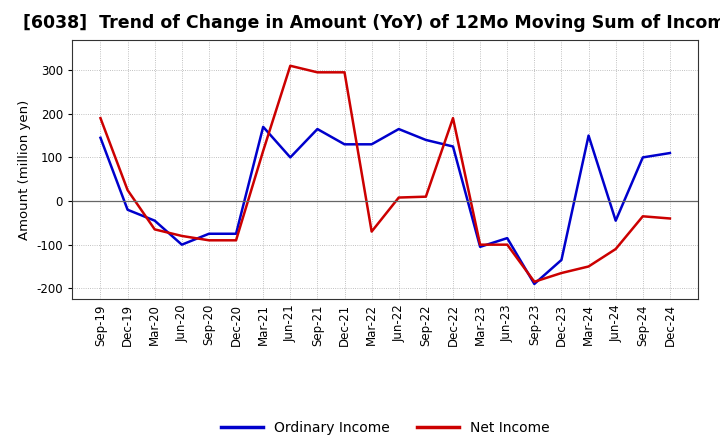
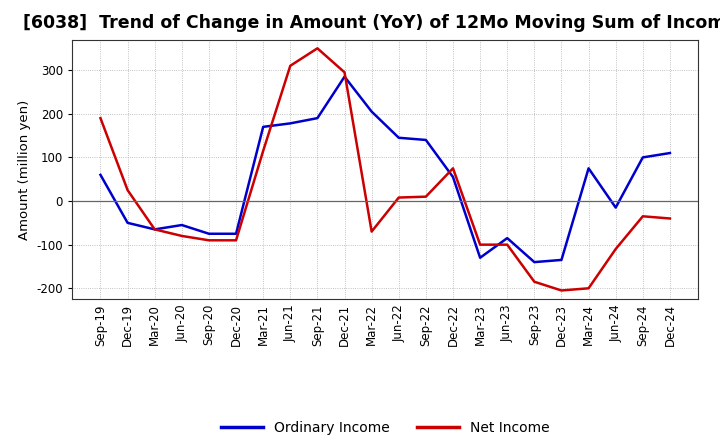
Ordinary Income/Sep-19: 145 -> 60
Ordinary Income/Dec-19: -20 -> -50
Ordinary Income/Mar-20: -45 -> -65
Ordinary Income/Jun-20: -100 -> -55
Ordinary Income/Jun-21: 100 -> 178
Ordinary Income/Sep-21: 165 -> 190
Net Income/Sep-21: 295 -> 350
Ordinary Income/Dec-21: 130 -> 285
Ordinary Income/Mar-22: 130 -> 205
Ordinary Income/Jun-22: 165 -> 145
Ordinary Income/Dec-22: 125 -> 55
Net Income/Dec-22: 190 -> 75
Ordinary Income/Mar-23: -105 -> -130
Ordinary Income/Sep-23: -190 -> -140
Net Income/Dec-23: -165 -> -205
Ordinary Income/Mar-24: 150 -> 75
Net Income/Mar-24: -150 -> -200
Ordinary Income/Jun-24: -45 -> -15
